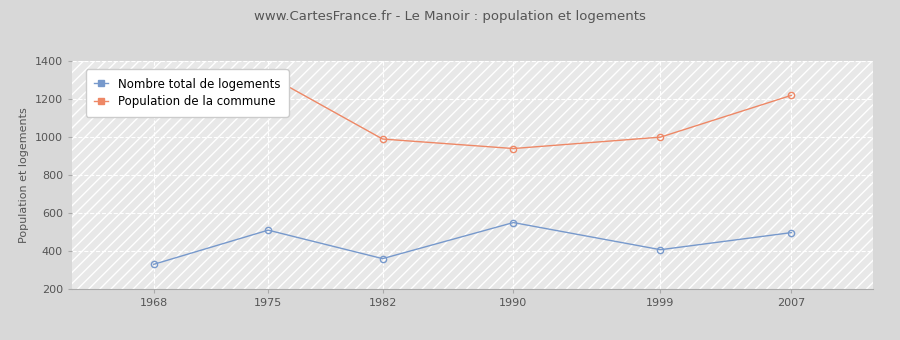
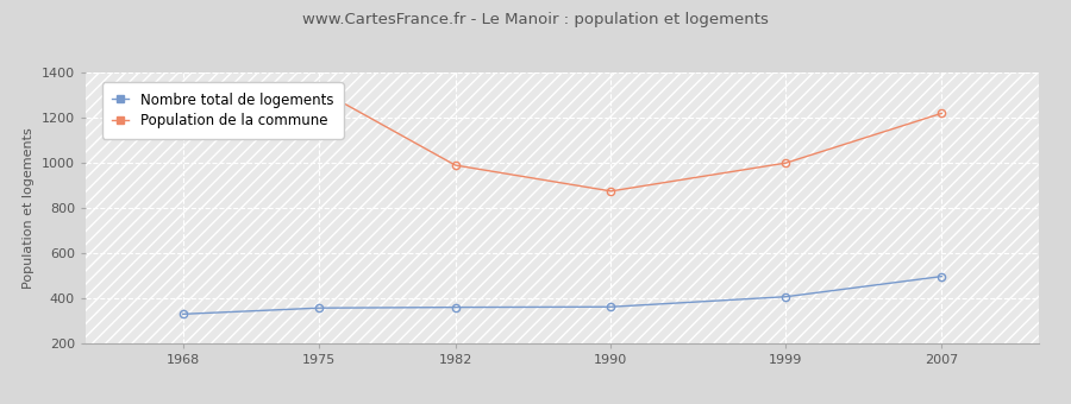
Nombre total de logements/1975: 510 -> 360
Nombre total de logements/1990: 550 -> 360
Population de la commune/1990: 940 -> 880
